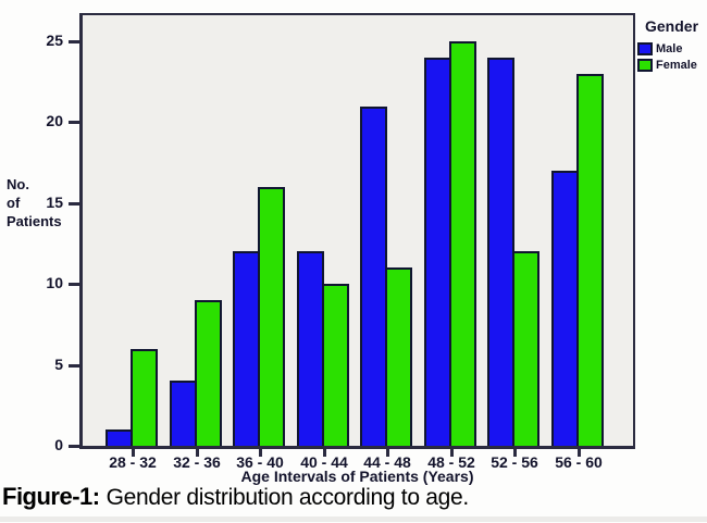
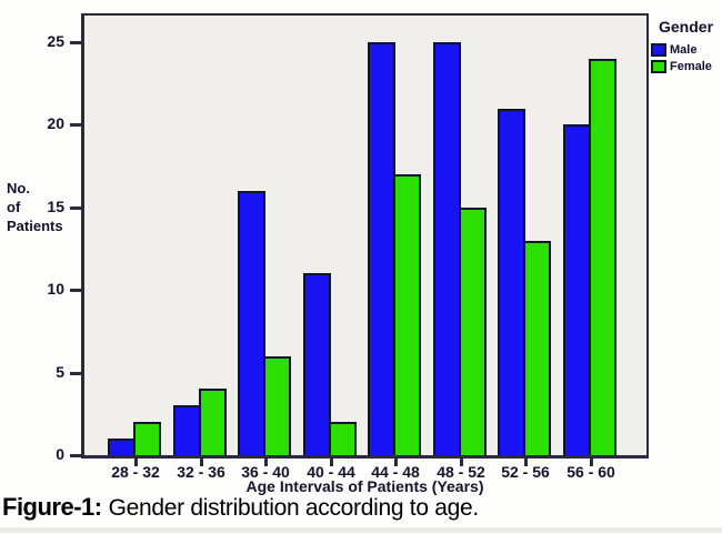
Female/28 - 32: 6 -> 2
Male/32 - 36: 4 -> 3
Female/32 - 36: 9 -> 4
Male/36 - 40: 12 -> 16
Female/36 - 40: 16 -> 6
Male/40 - 44: 12 -> 11
Female/40 - 44: 10 -> 2
Male/44 - 48: 21 -> 25
Female/44 - 48: 11 -> 17
Male/48 - 52: 24 -> 25
Female/48 - 52: 25 -> 15
Male/52 - 56: 24 -> 21
Female/52 - 56: 12 -> 13
Male/56 - 60: 17 -> 20
Female/56 - 60: 23 -> 24
